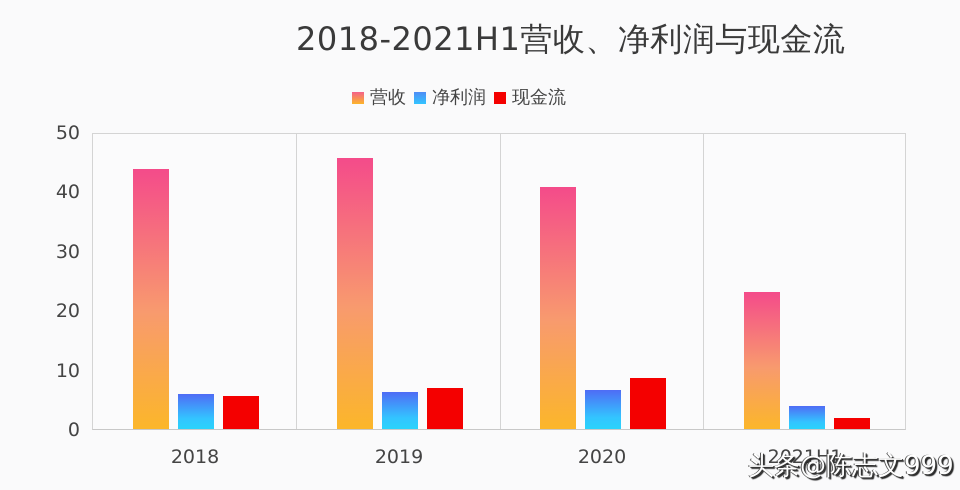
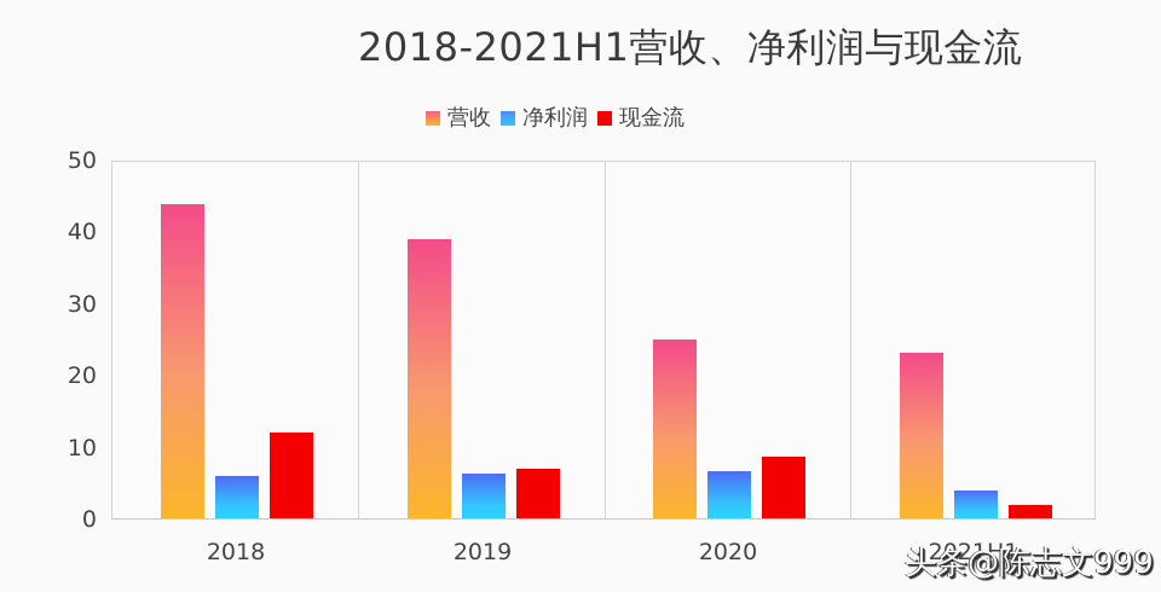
现金流/2018: 6 -> 12
营收/2019: 46 -> 39
营收/2020: 41 -> 25
